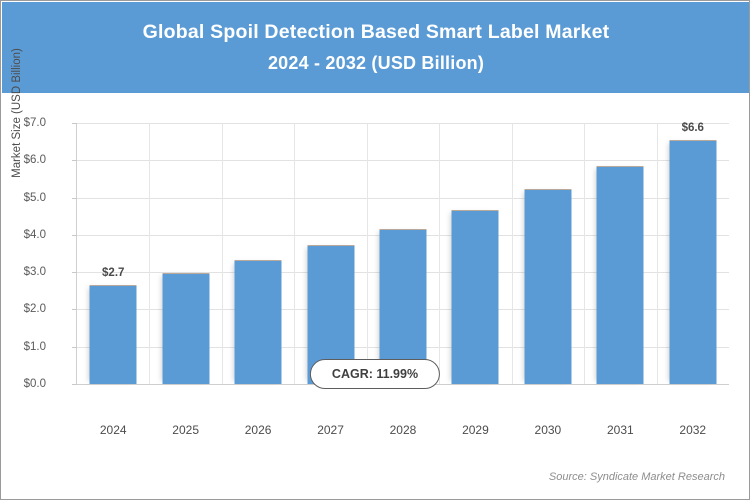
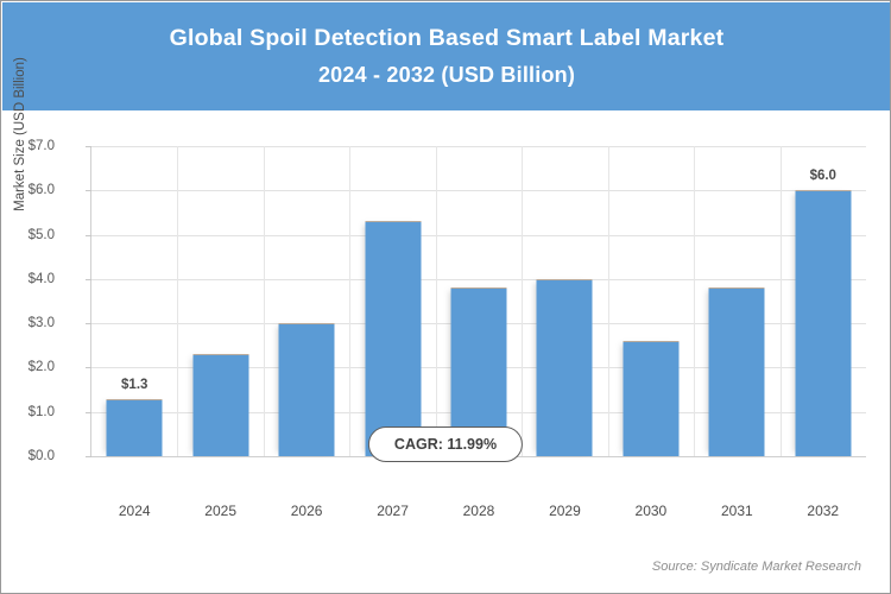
2024: $2.7 -> $1.3
2025: $3.0 -> $2.3
2026: $3.3 -> $3.0
2027: $3.7 -> $5.3
2028: $4.2 -> $3.8
2029: $4.7 -> $4.0
2030: $5.2 -> $2.6
2031: $5.9 -> $3.8
2032: $6.6 -> $6.0
